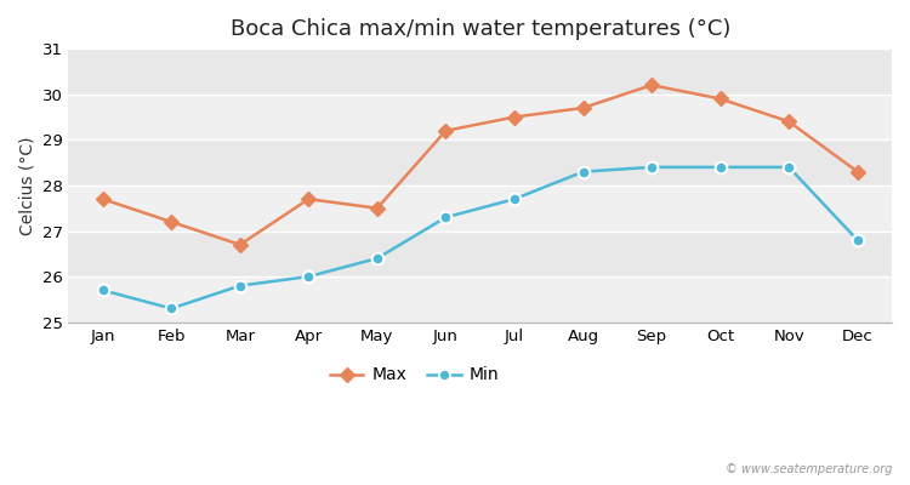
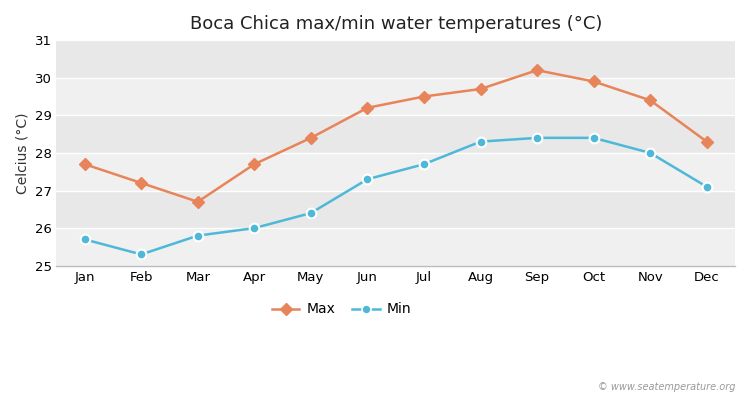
Max/May: 27.5 -> 28.4
Min/Nov: 28.4 -> 28.0
Min/Dec: 26.8 -> 27.1
